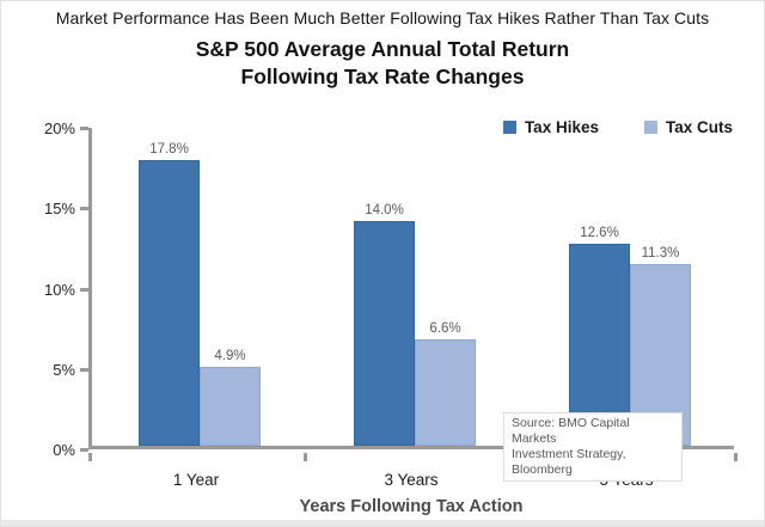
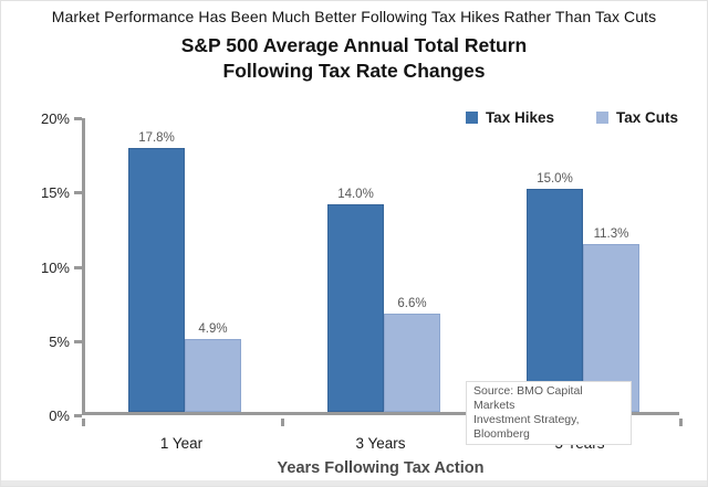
Tax Hikes/5 Years: 12.6% -> 15.0%
